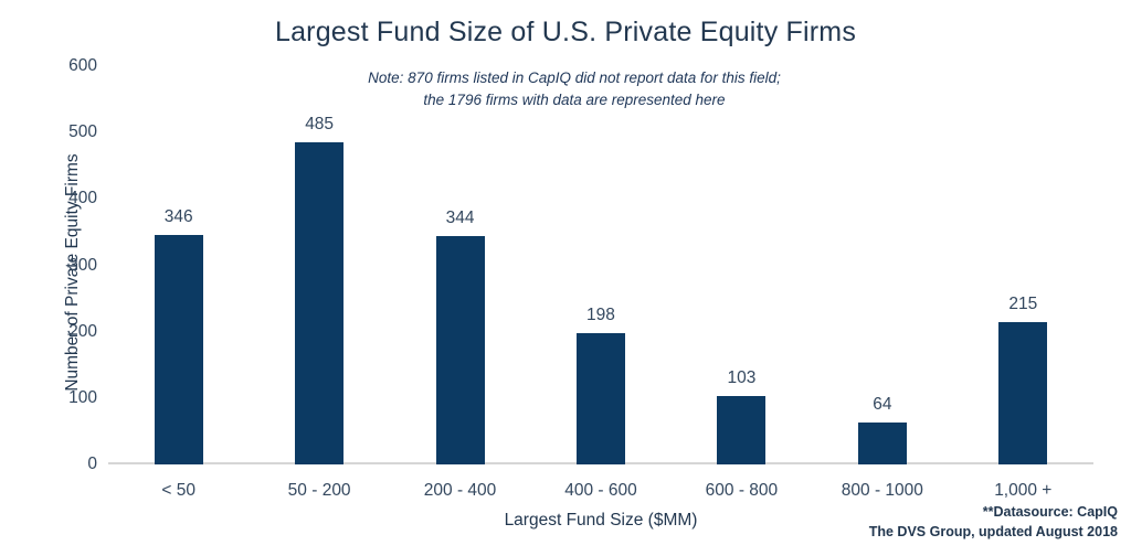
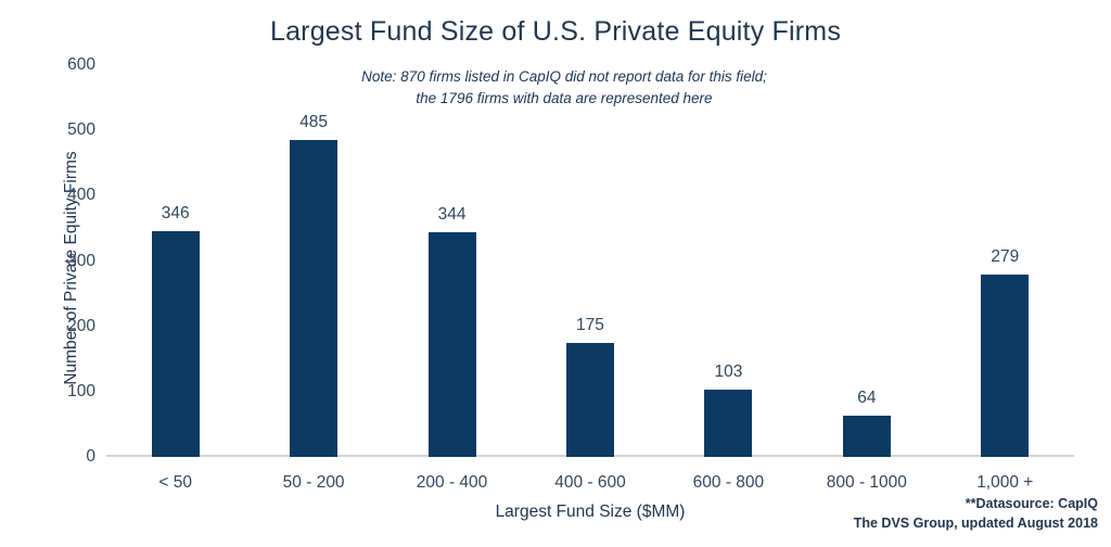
400 - 600: 198 -> 175
1,000 +: 215 -> 279
